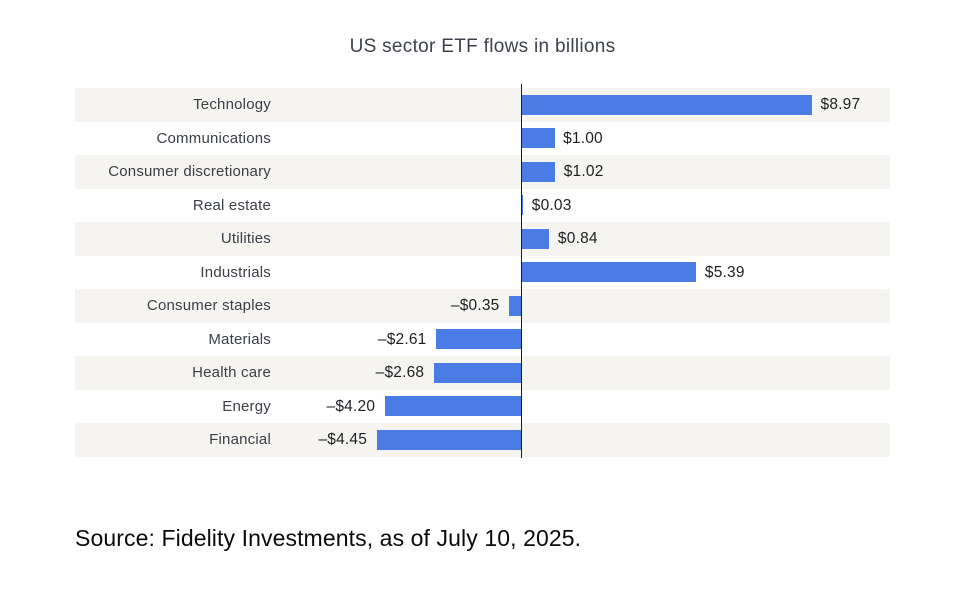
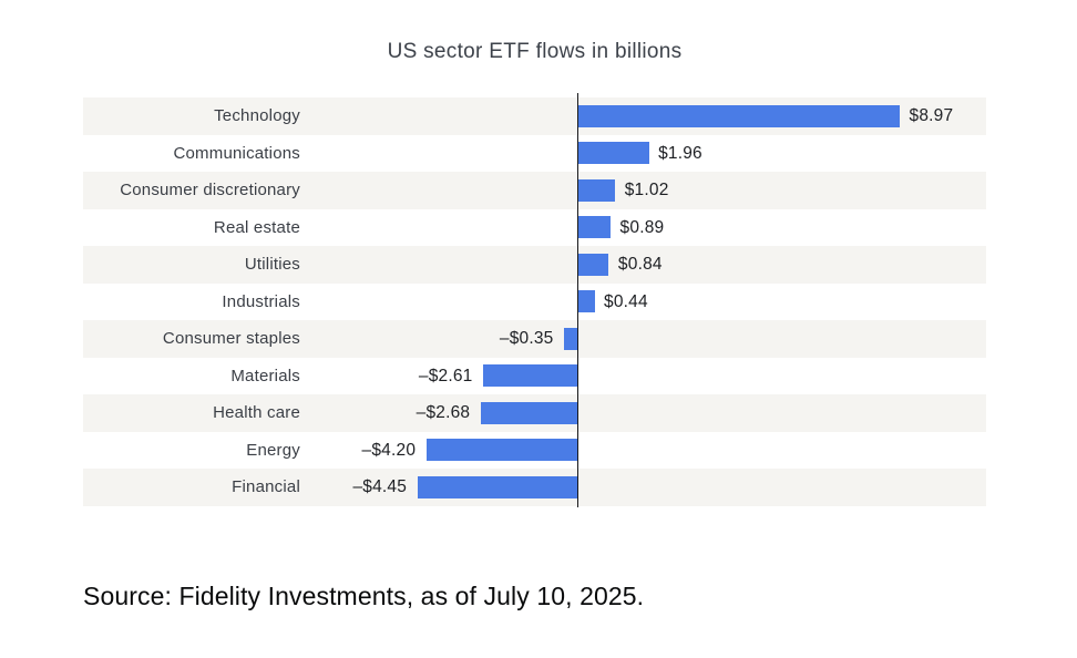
Communications: $1.00 -> $1.96
Real estate: $0.03 -> $0.89
Industrials: $5.39 -> $0.44
